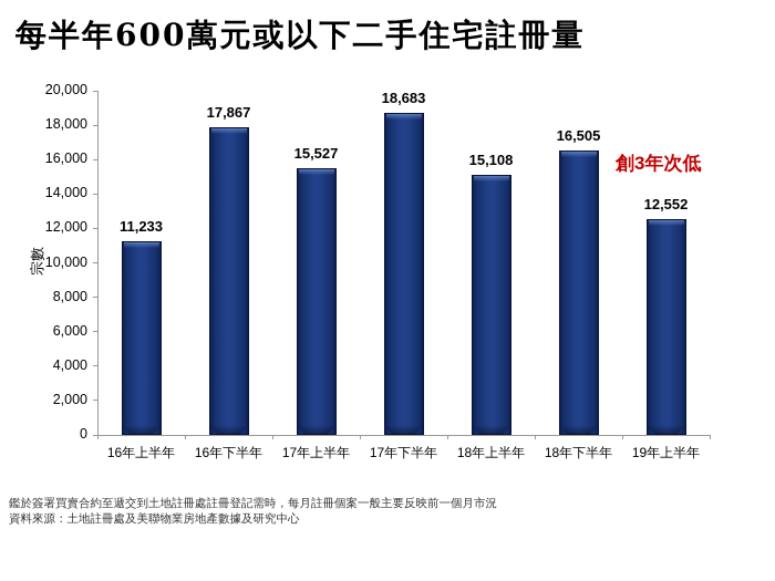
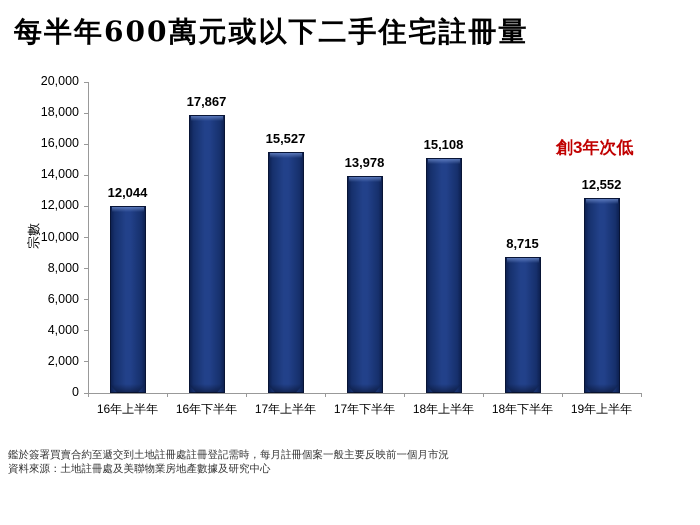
16年上半年: 11,233 -> 12,044
17年下半年: 18,683 -> 13,978
18年下半年: 16,505 -> 8,715
